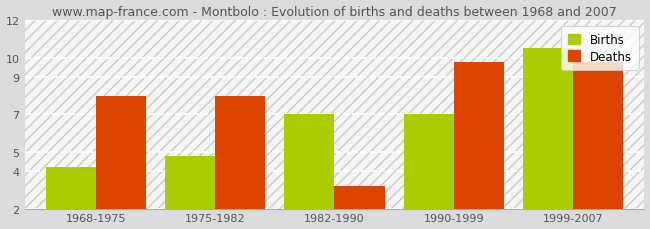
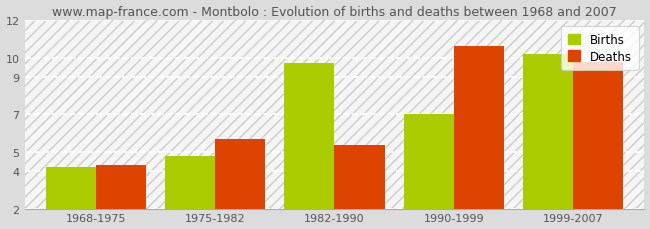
Deaths/1968-1975: 8.0 -> 4.3
Deaths/1975-1982: 8.0 -> 5.7
Births/1982-1990: 7.0 -> 9.7
Deaths/1982-1990: 3.2 -> 5.4
Deaths/1990-1999: 9.8 -> 10.6
Births/1999-2007: 10.5 -> 10.2
